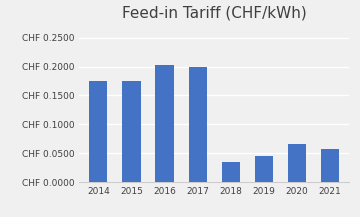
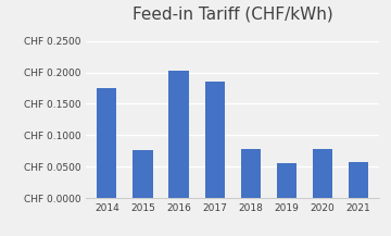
2015: CHF 0.175 -> CHF 0.076
2017: CHF 0.200 -> CHF 0.186
2018: CHF 0.035 -> CHF 0.078
2019: CHF 0.046 -> CHF 0.056
2020: CHF 0.067 -> CHF 0.078
